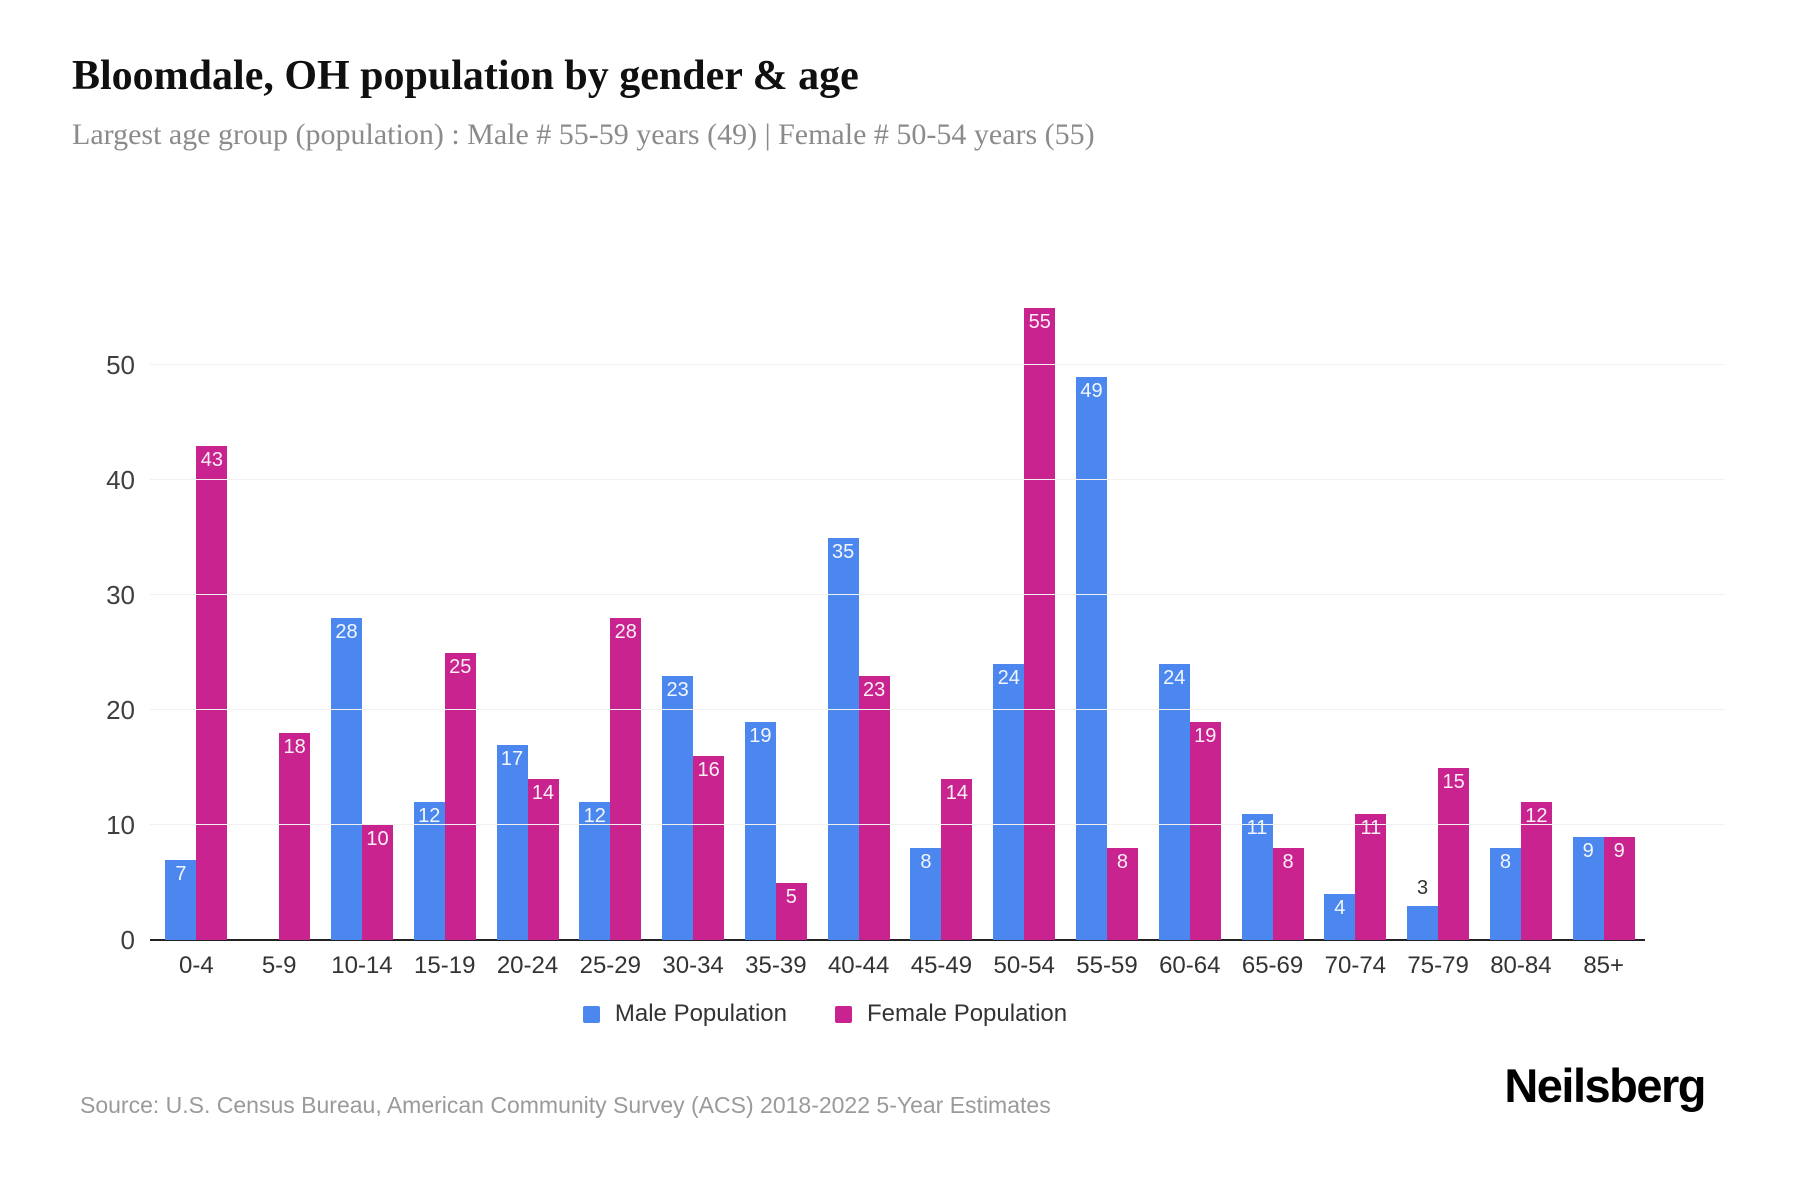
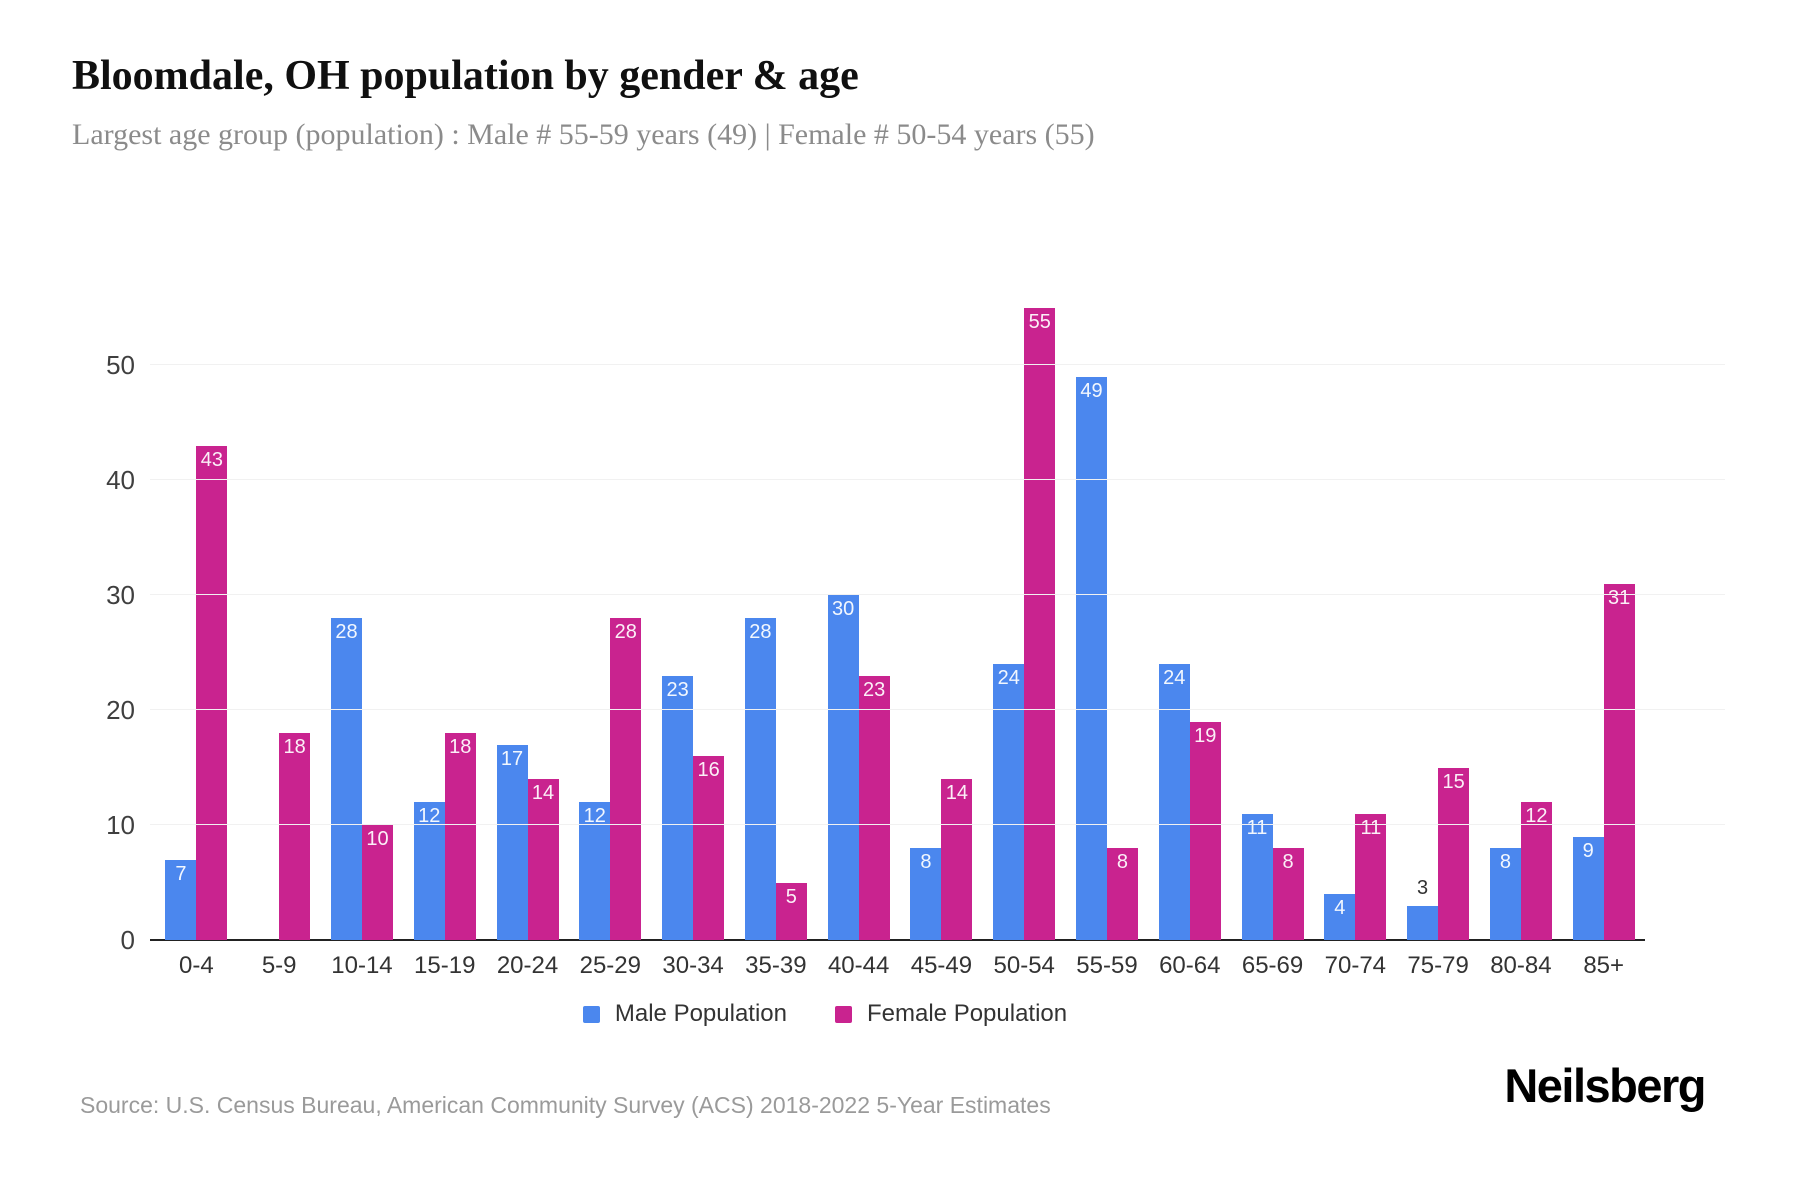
Female Population/15-19: 25 -> 18
Male Population/35-39: 19 -> 28
Male Population/40-44: 35 -> 30
Female Population/85+: 9 -> 31
